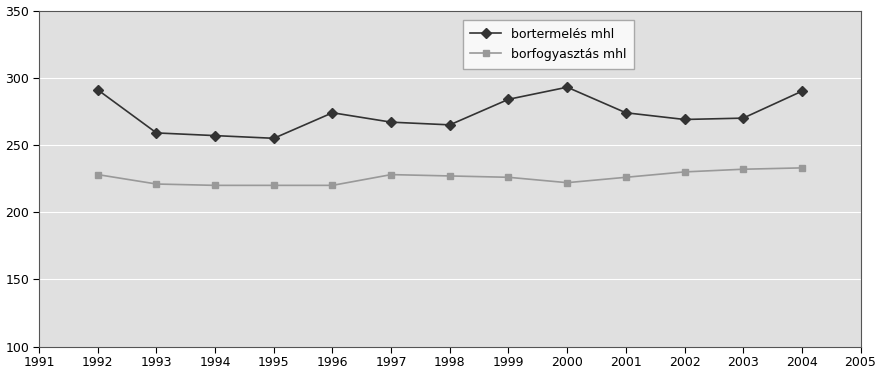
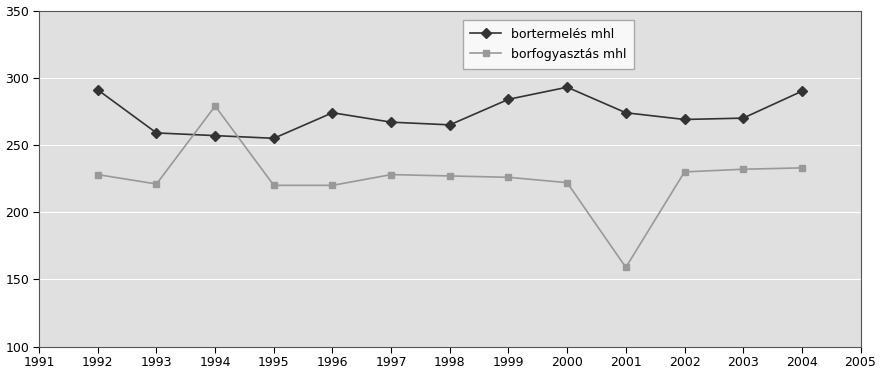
borfogyasztás mhl/1994: 220 -> 279
borfogyasztás mhl/2001: 226 -> 159
